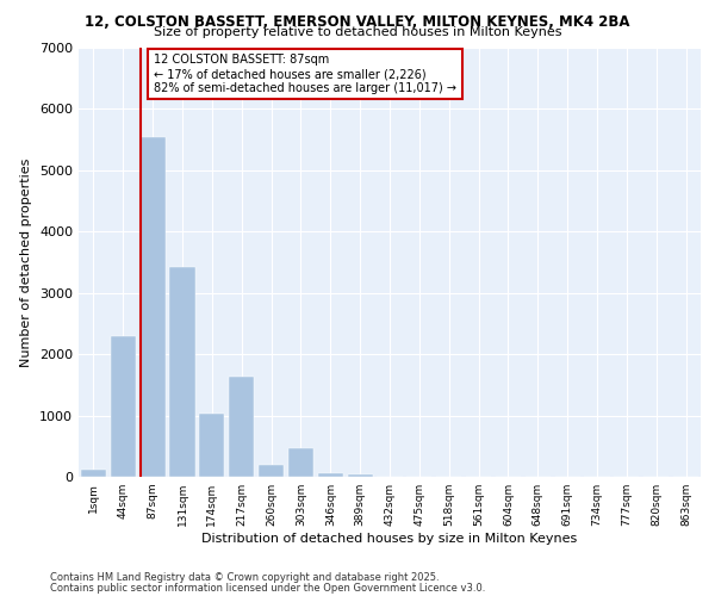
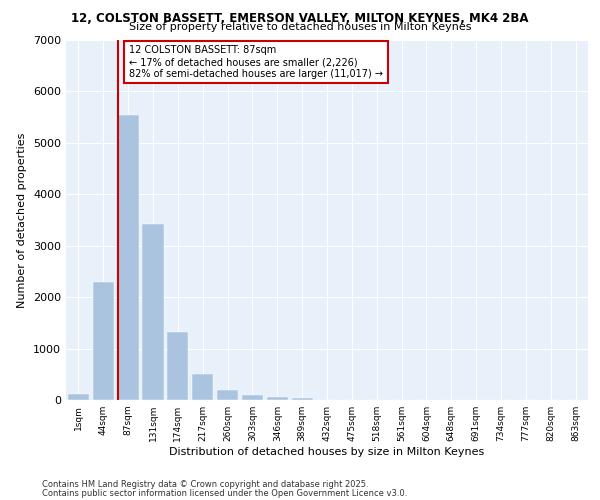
174sqm: 1040 -> 1330
217sqm: 1640 -> 500
303sqm: 460 -> 100
